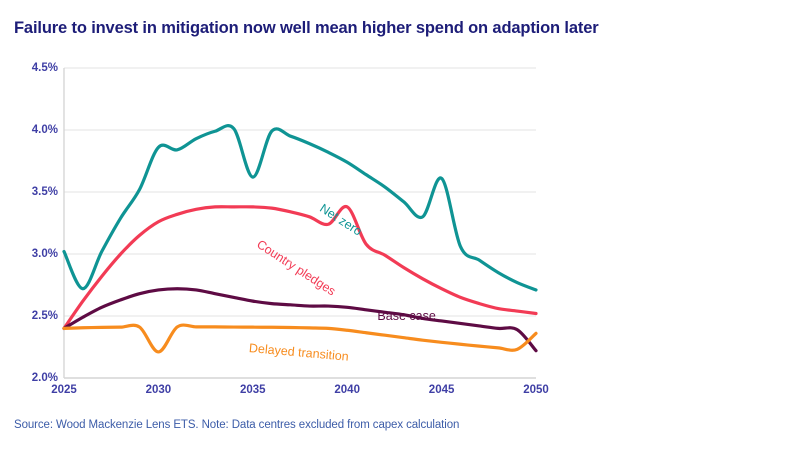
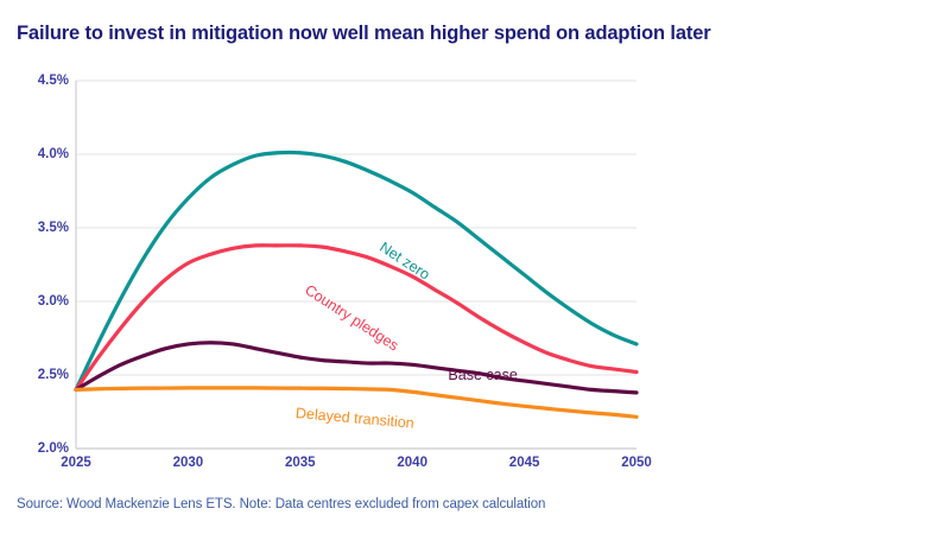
Net zero/2025: 3.02% -> 2.40%
Net zero/2030: 3.86% -> 3.70%
Delayed transition/2030: 2.21% -> 2.41%
Net zero/2035: 3.62% -> 4.01%
Country pledges/2040: 3.38% -> 3.17%
Net zero/2045: 3.61% -> 3.18%
Base case/2050: 2.22% -> 2.38%
Delayed transition/2050: 2.36% -> 2.21%
